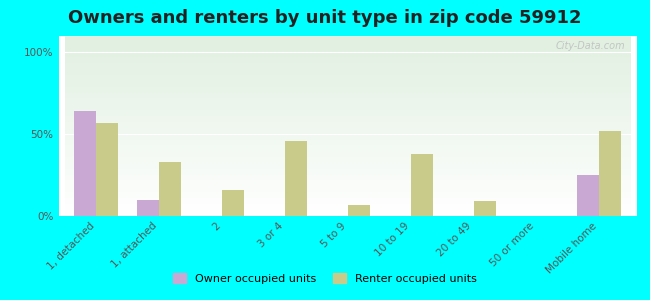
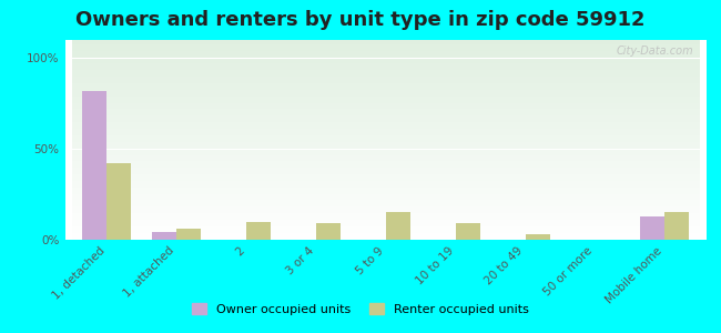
Owner occupied units/1, detached: 64% -> 82%
Renter occupied units/1, detached: 57% -> 42%
Owner occupied units/1, attached: 10% -> 4%
Renter occupied units/1, attached: 33% -> 6%
Renter occupied units/2: 16% -> 10%
Renter occupied units/3 or 4: 46% -> 9%
Renter occupied units/5 to 9: 7% -> 15%
Renter occupied units/10 to 19: 38% -> 9%
Renter occupied units/20 to 49: 9% -> 3%
Owner occupied units/Mobile home: 25% -> 13%
Renter occupied units/Mobile home: 52% -> 15%
